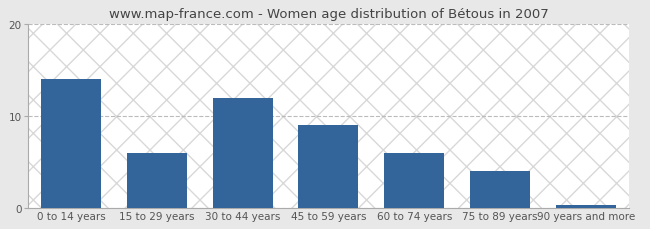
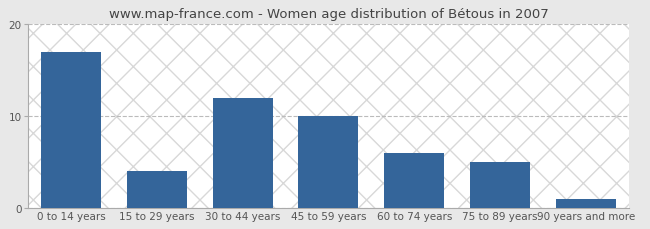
0 to 14 years: 14.0 -> 17.0
15 to 29 years: 6.0 -> 4.0
45 to 59 years: 9.0 -> 10.0
75 to 89 years: 4.0 -> 5.0
90 years and more: 0.3 -> 1.0
